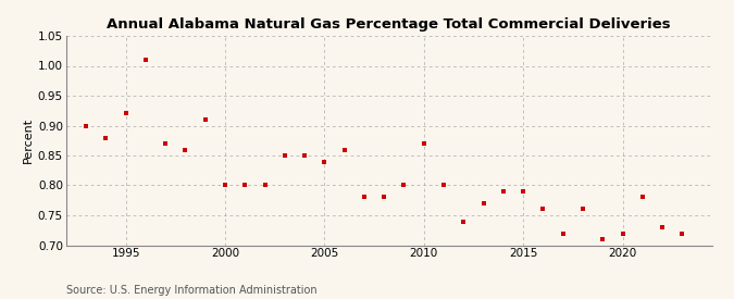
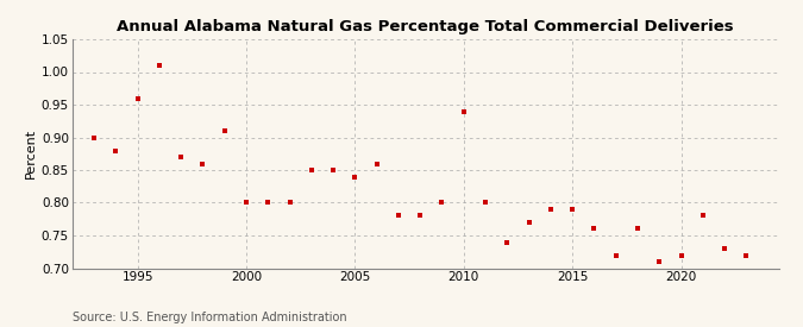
1995: 0.92 -> 0.96
2010: 0.87 -> 0.94
